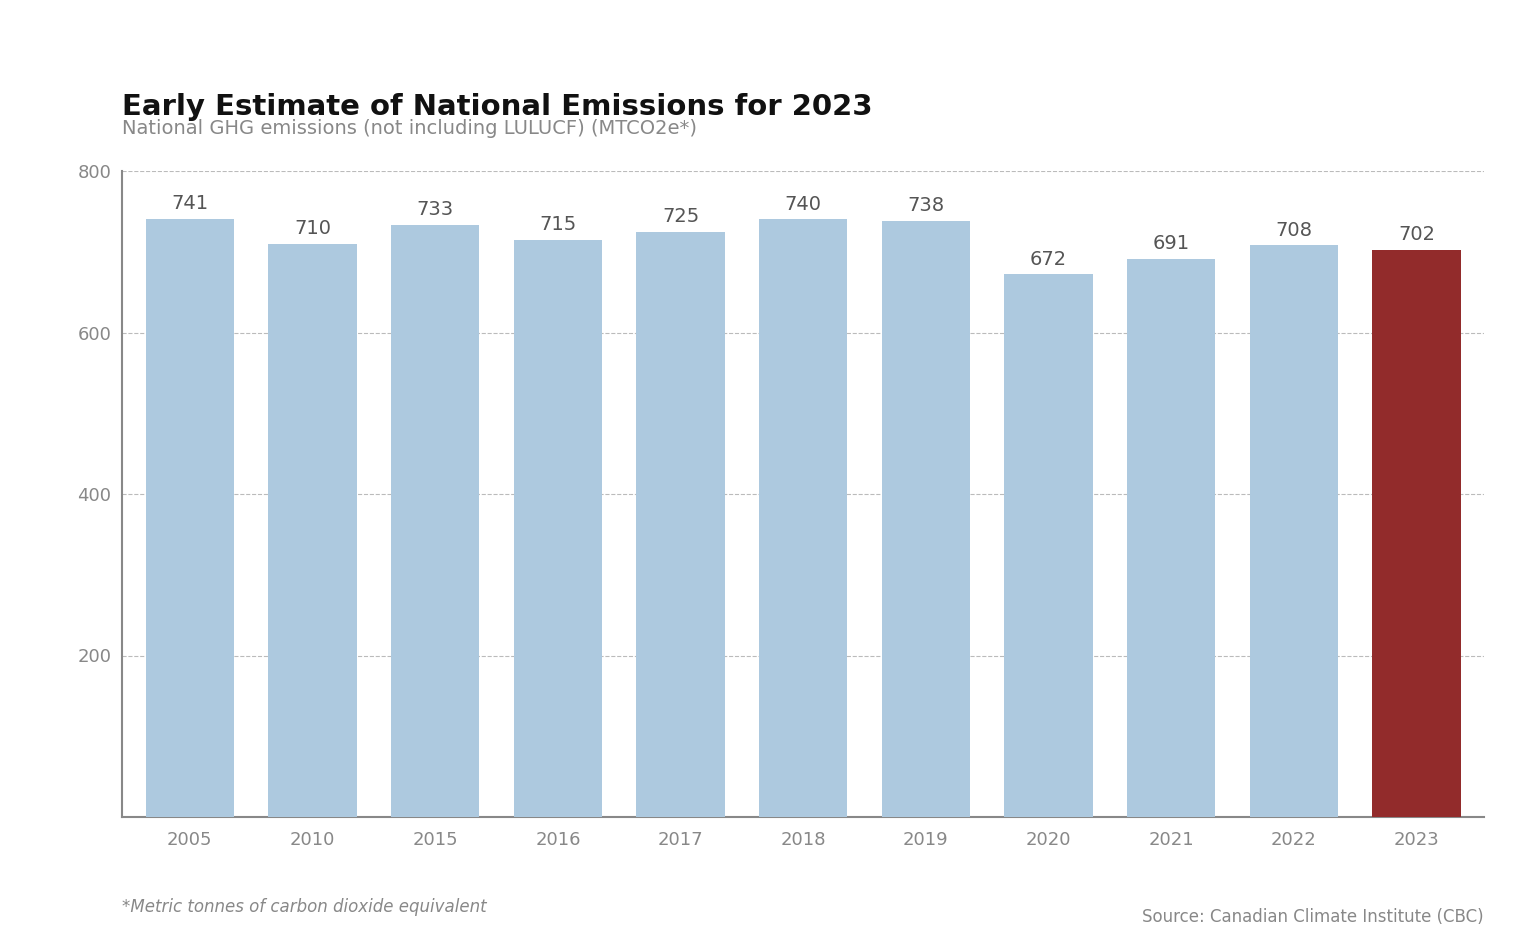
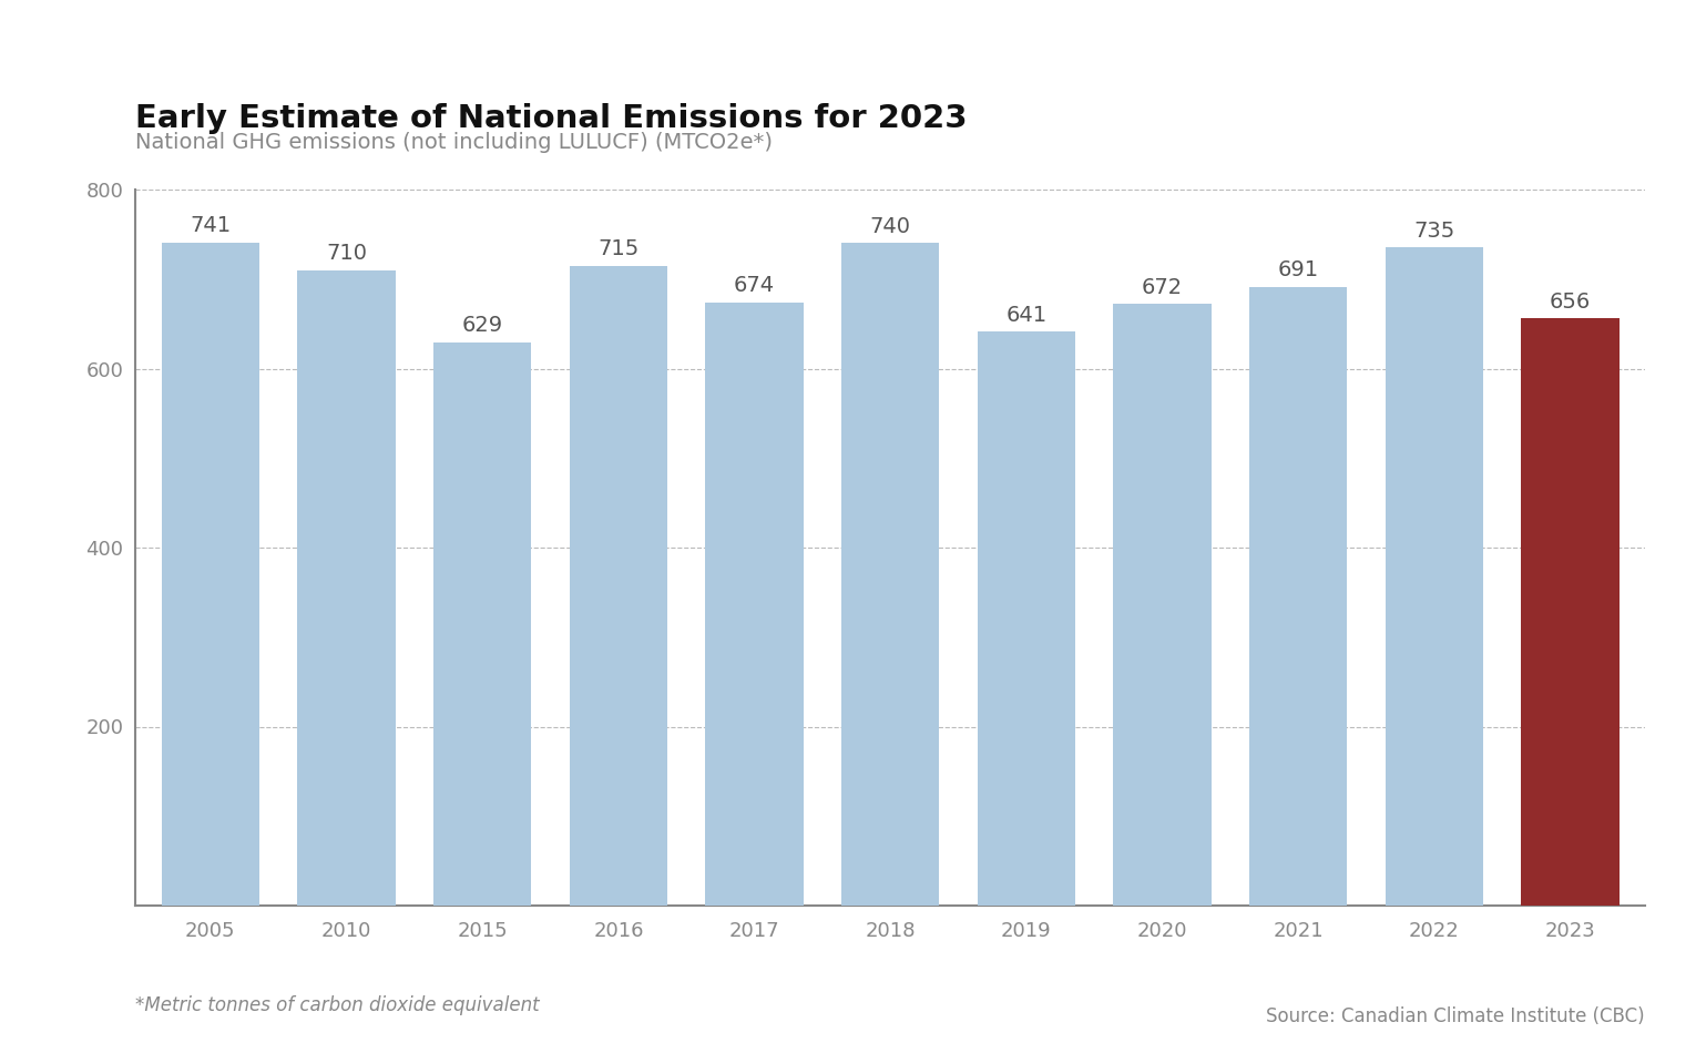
2015: 733 -> 629
2017: 725 -> 674
2019: 738 -> 641
2022: 708 -> 735
2023: 702 -> 656
